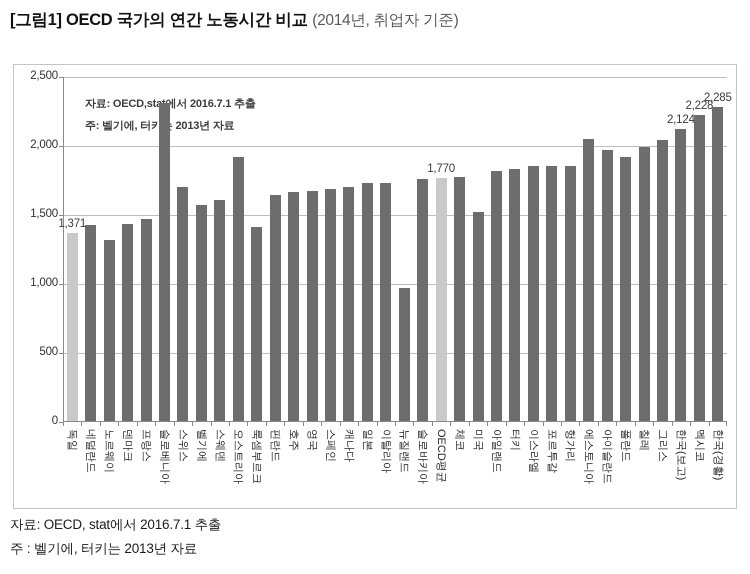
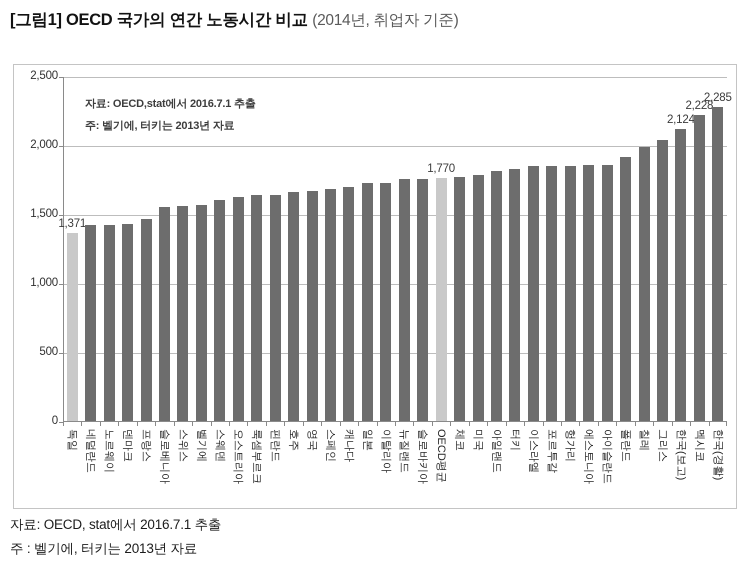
노르웨이: 1320 -> 1430
슬로베니아: 2310 -> 1560
스위스: 1700 -> 1570
오스트리아: 1920 -> 1630
룩셈부르크: 1410 -> 1640
뉴질랜드: 970 -> 1760
미국: 1520 -> 1790
에스토니아: 2050 -> 1860
아이슬란드: 1970 -> 1860
